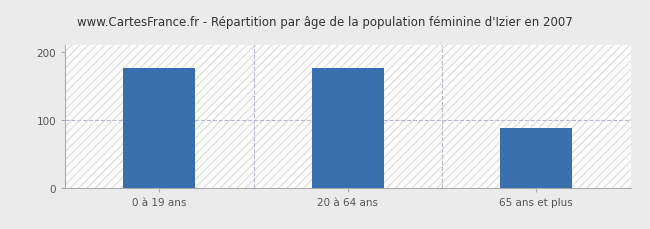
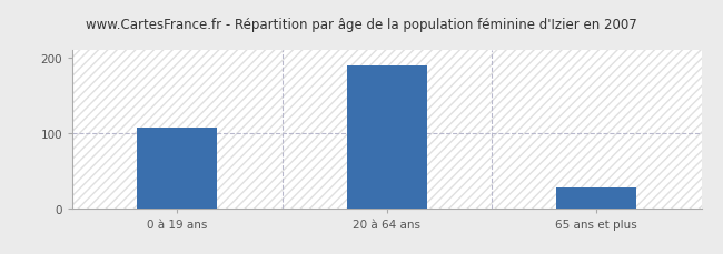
0 à 19 ans: 176 -> 107
20 à 64 ans: 176 -> 189
65 ans et plus: 88 -> 27
